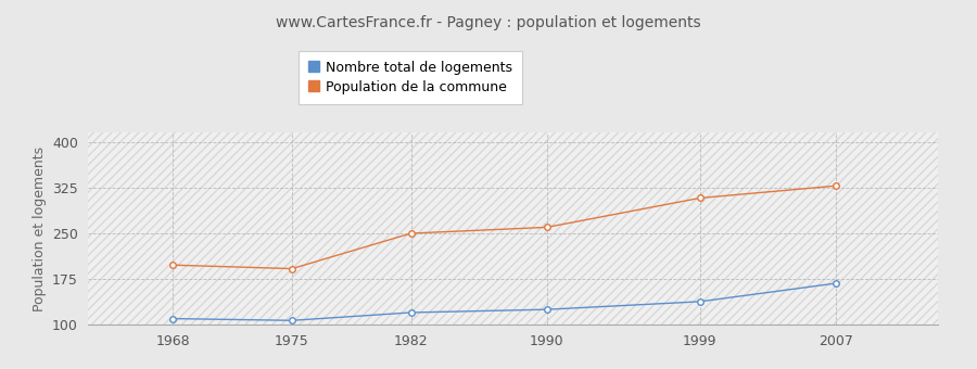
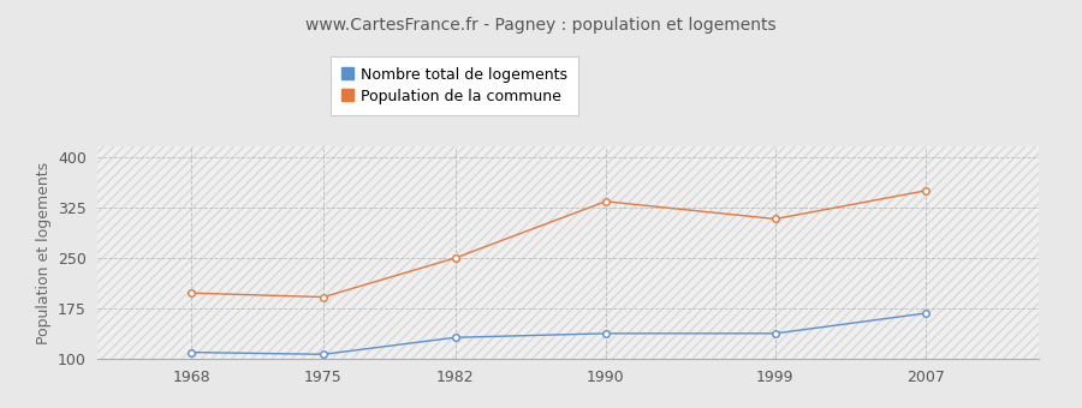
Nombre total de logements/1982: 120 -> 132
Nombre total de logements/1990: 125 -> 138
Population de la commune/1990: 260 -> 334
Population de la commune/2007: 328 -> 350
